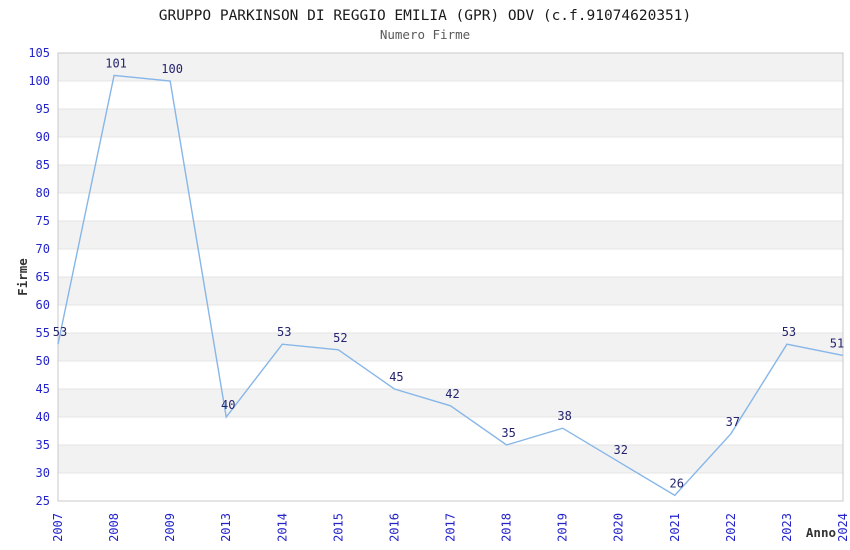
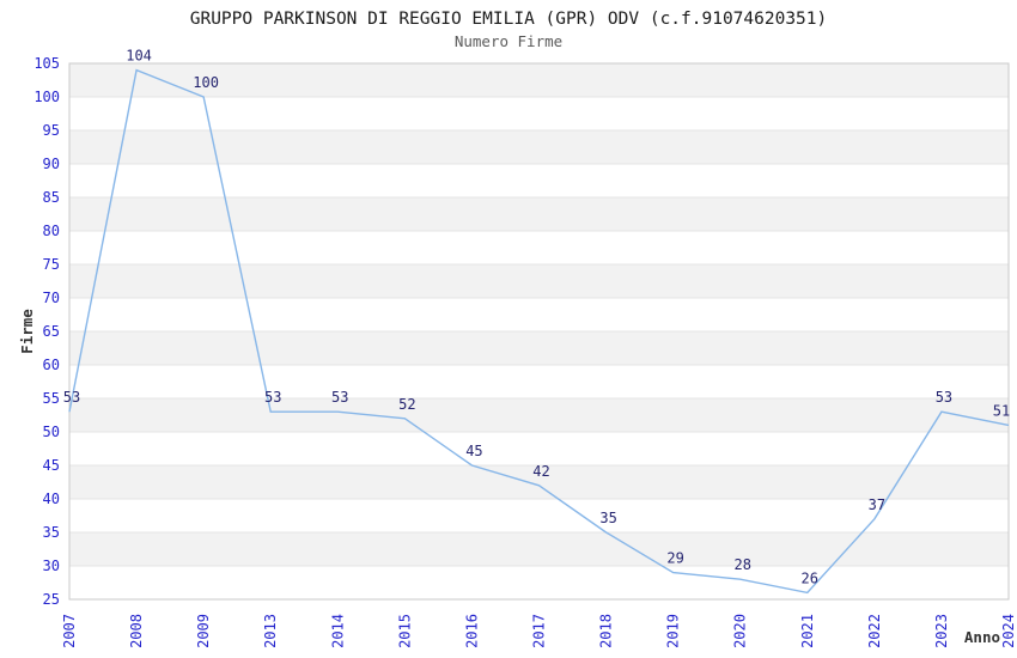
2008: 101 -> 104
2013: 40 -> 53
2019: 38 -> 29
2020: 32 -> 28
